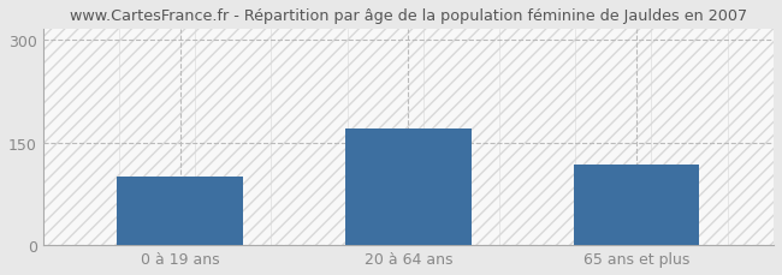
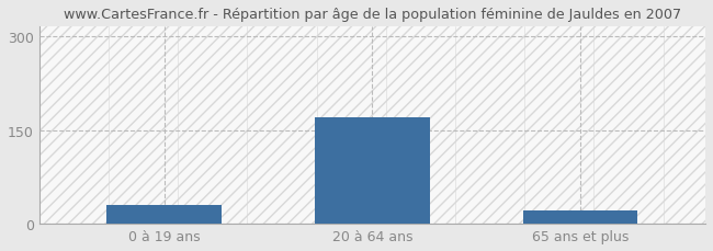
0 à 19 ans: 100 -> 30
65 ans et plus: 118 -> 22
